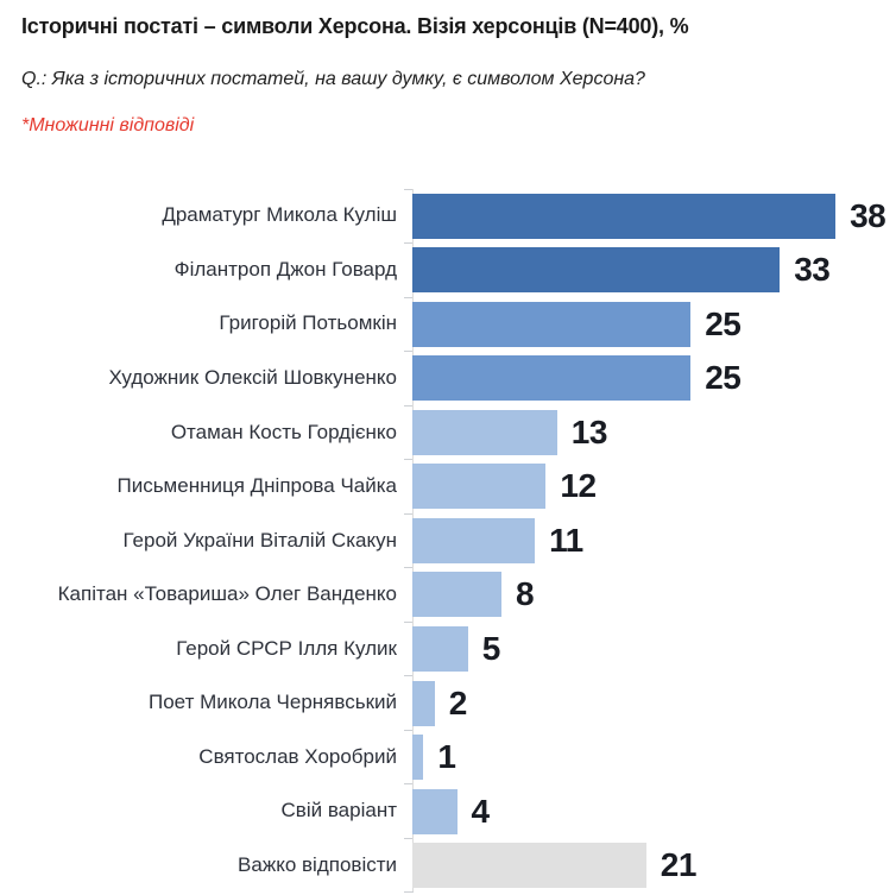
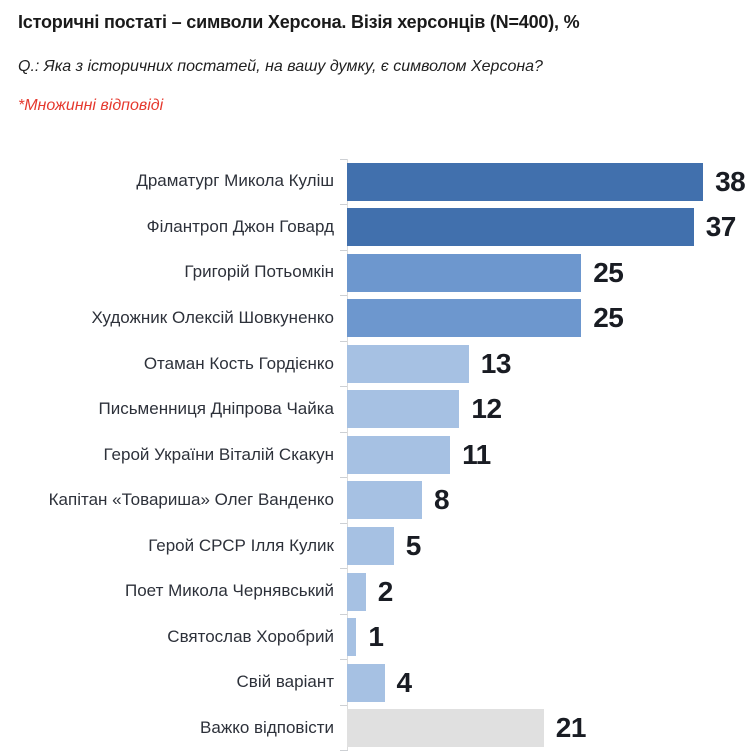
Філантроп Джон Говард: 33 -> 37
